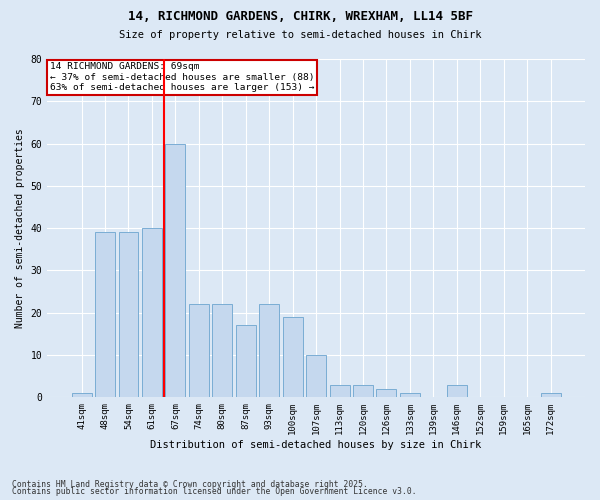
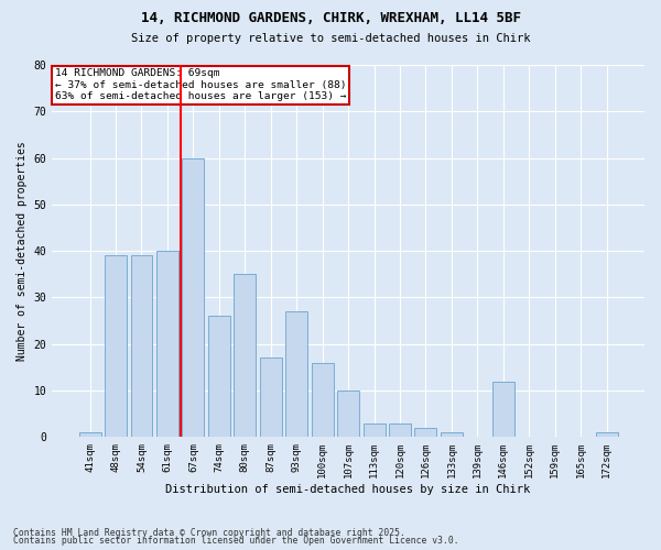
74sqm: 22 -> 26
80sqm: 22 -> 35
93sqm: 22 -> 27
100sqm: 19 -> 16
146sqm: 3 -> 12
